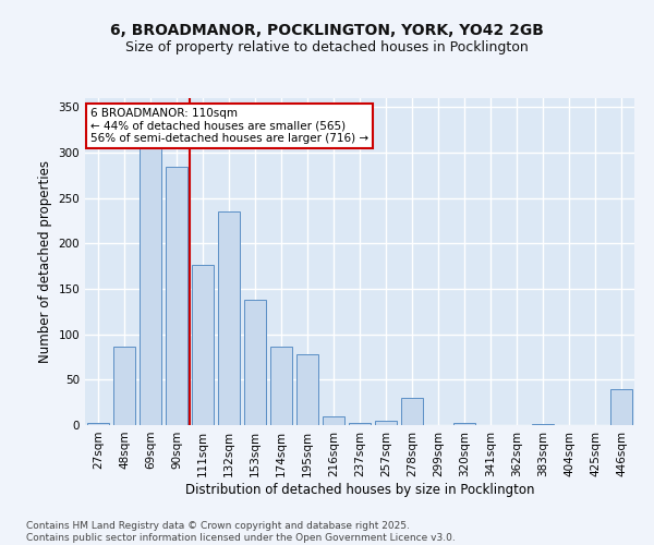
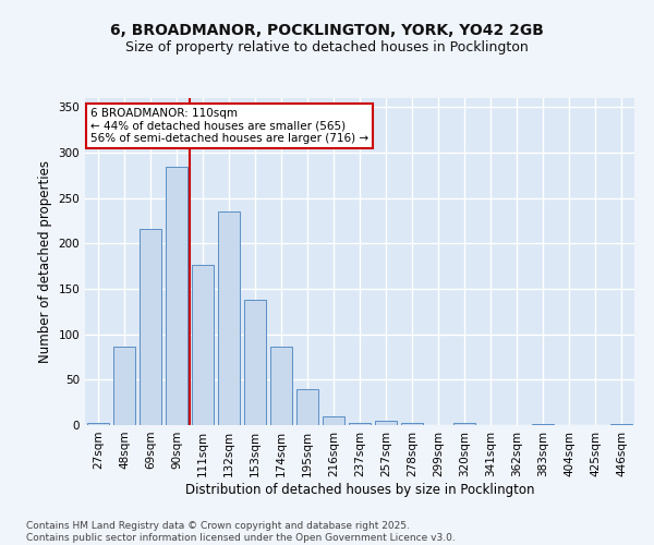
69sqm: 306 -> 216
195sqm: 78 -> 40
278sqm: 30 -> 3
446sqm: 40 -> 1
